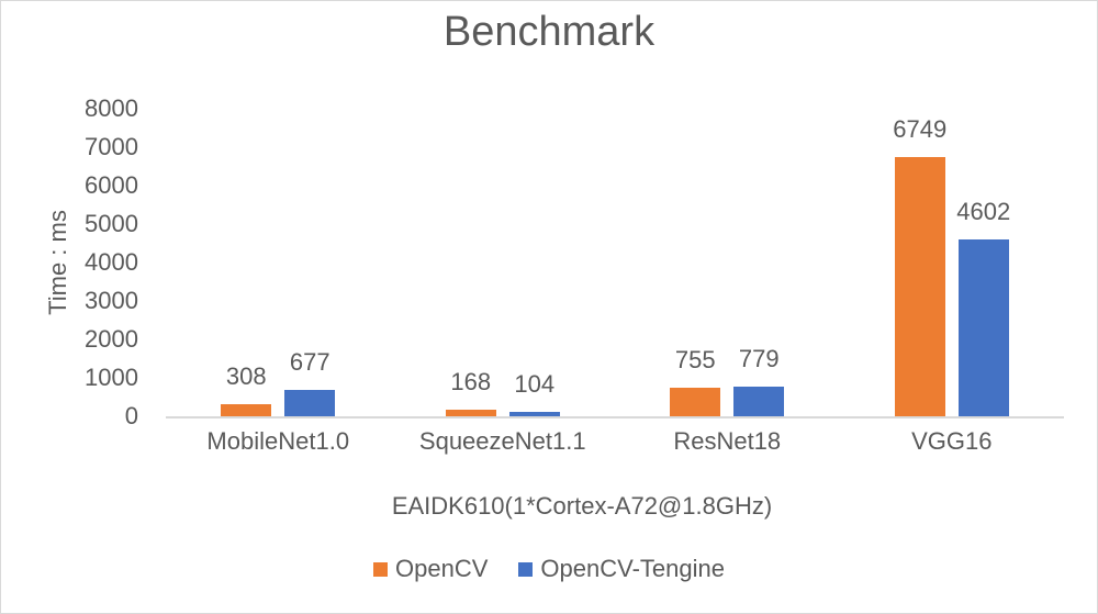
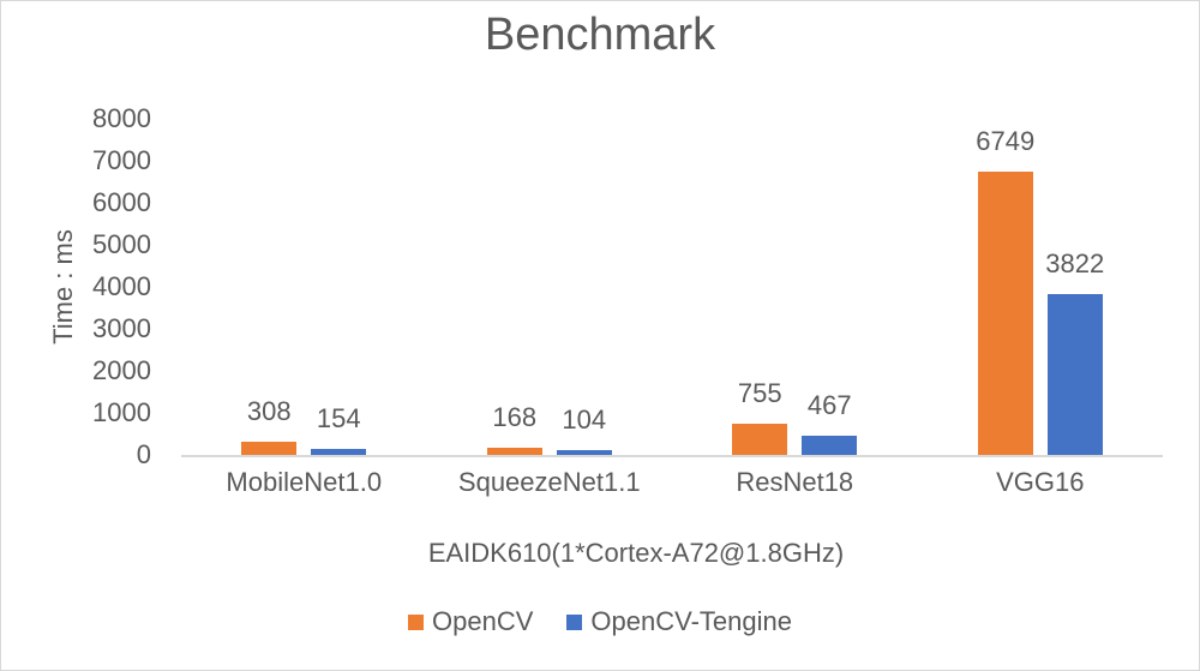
OpenCV-Tengine/MobileNet1.0: 677 -> 154
OpenCV-Tengine/ResNet18: 779 -> 467
OpenCV-Tengine/VGG16: 4602 -> 3822
